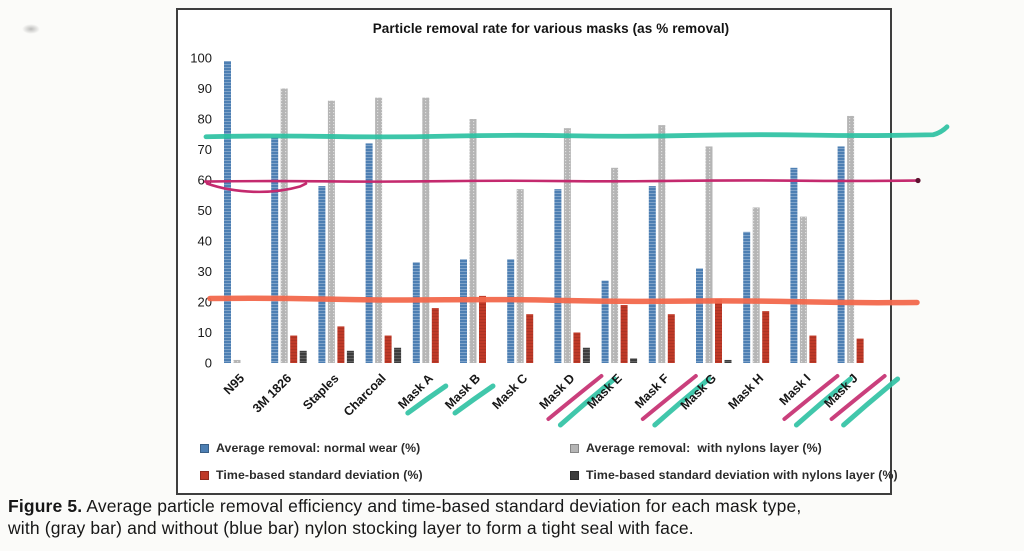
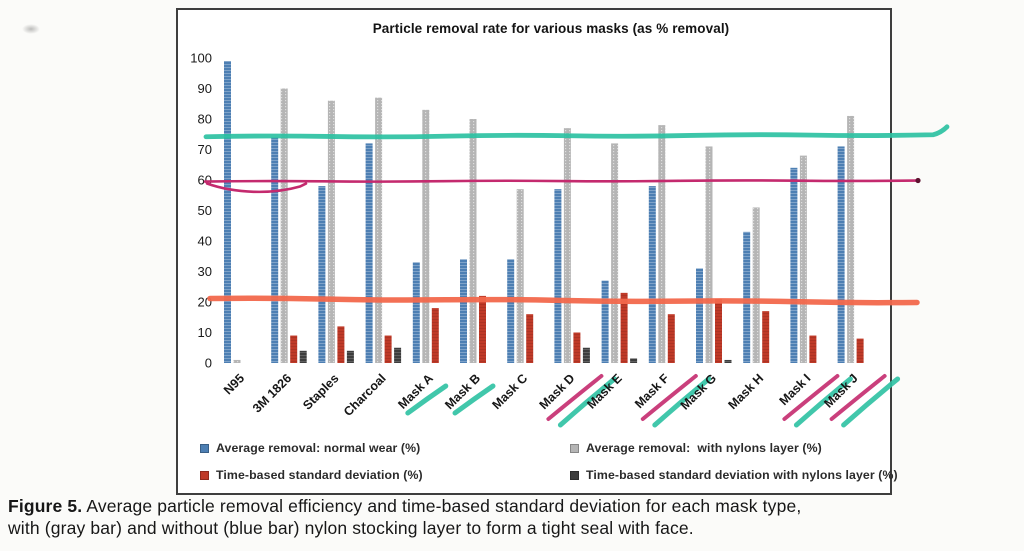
Average removal: with nylons layer (%)/Mask A: 87 -> 83
Average removal: with nylons layer (%)/Mask E: 64 -> 72
Time-based standard deviation (%)/Mask E: 19 -> 23
Average removal: with nylons layer (%)/Mask I: 48 -> 68
